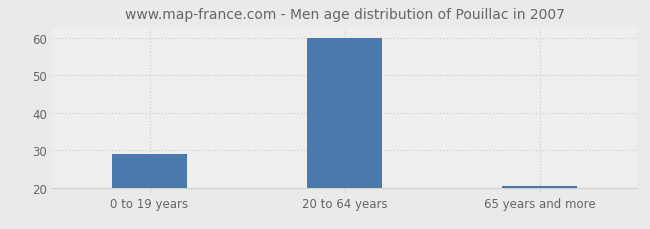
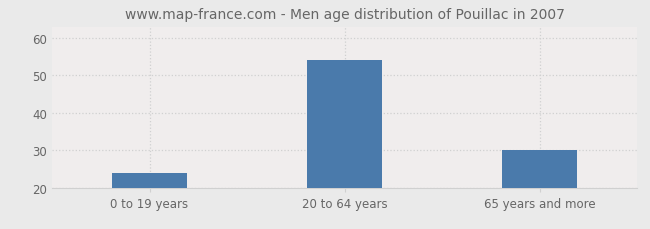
0 to 19 years: 29.0 -> 24.0
20 to 64 years: 60.0 -> 54.0
65 years and more: 20.3 -> 30.0
